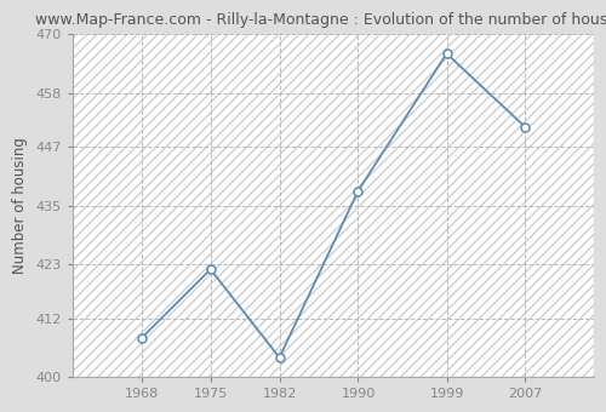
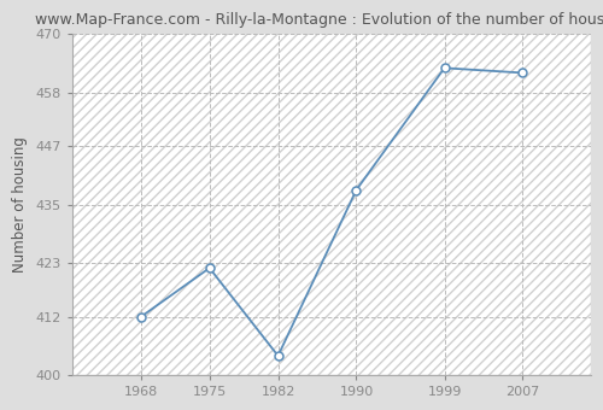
1968: 408 -> 412
1999: 466 -> 463
2007: 451 -> 462
